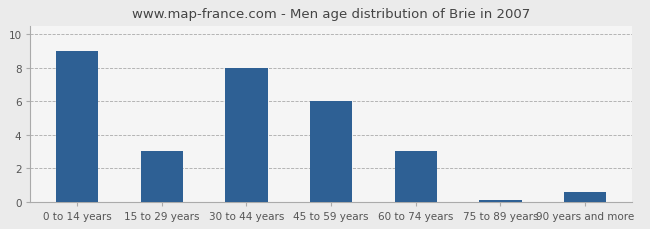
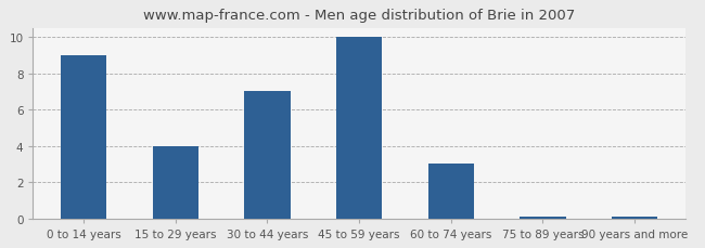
15 to 29 years: 3.0 -> 4.0
30 to 44 years: 8.0 -> 7.0
45 to 59 years: 6.0 -> 10.0
90 years and more: 0.6 -> 0.1
